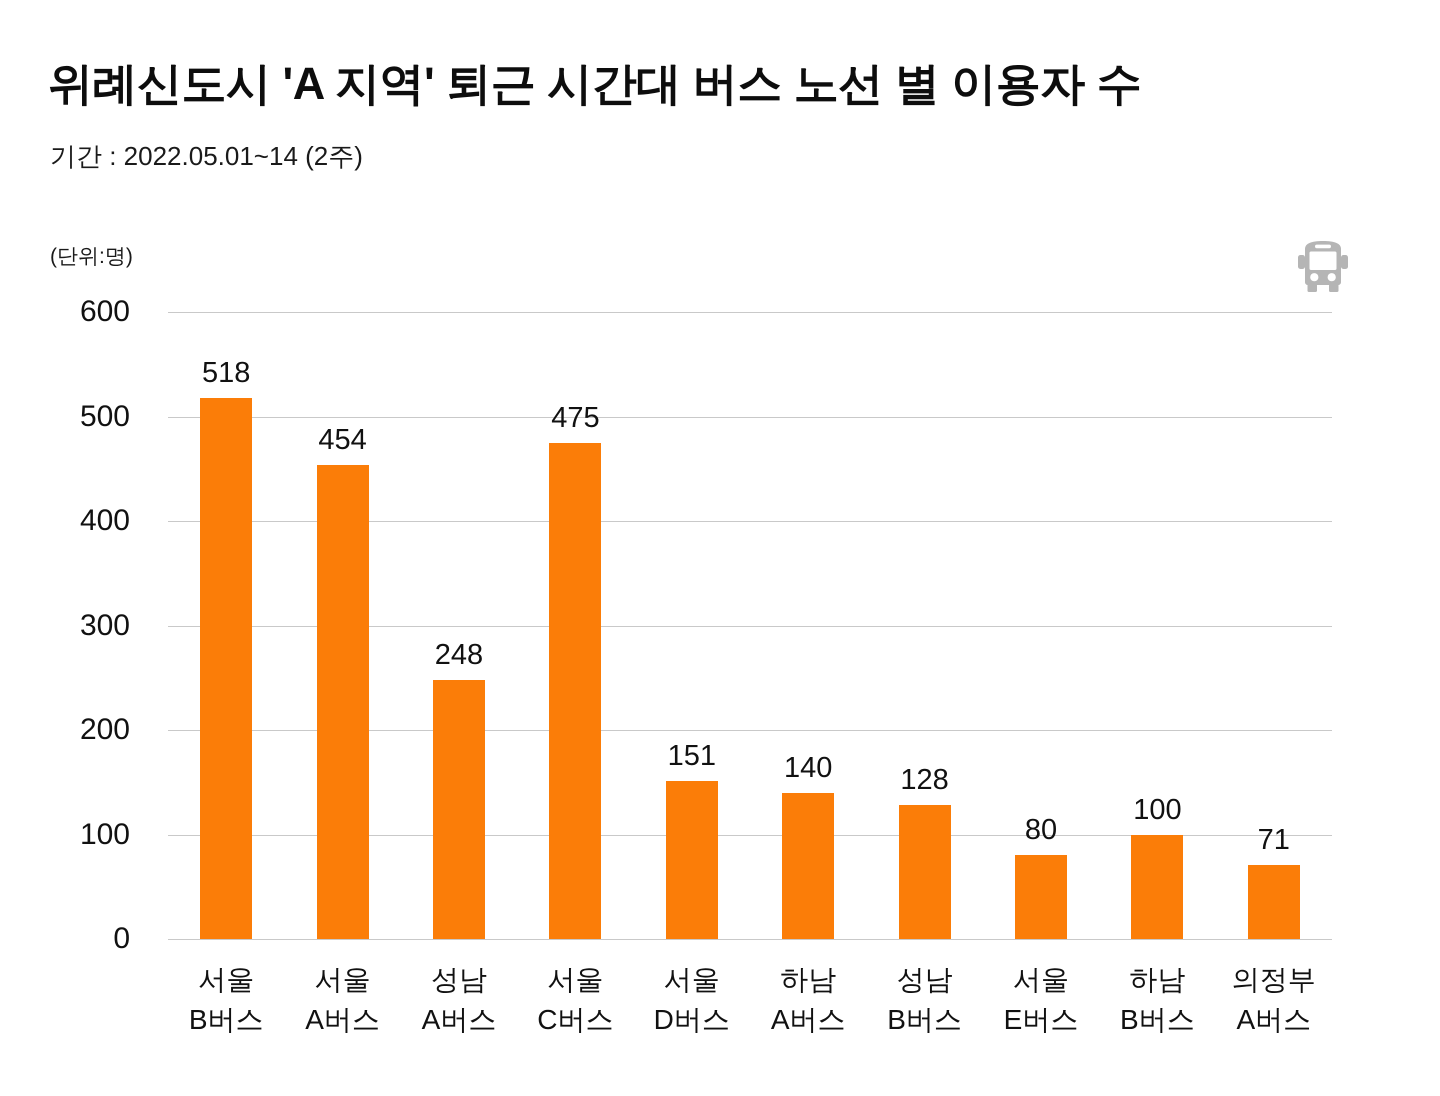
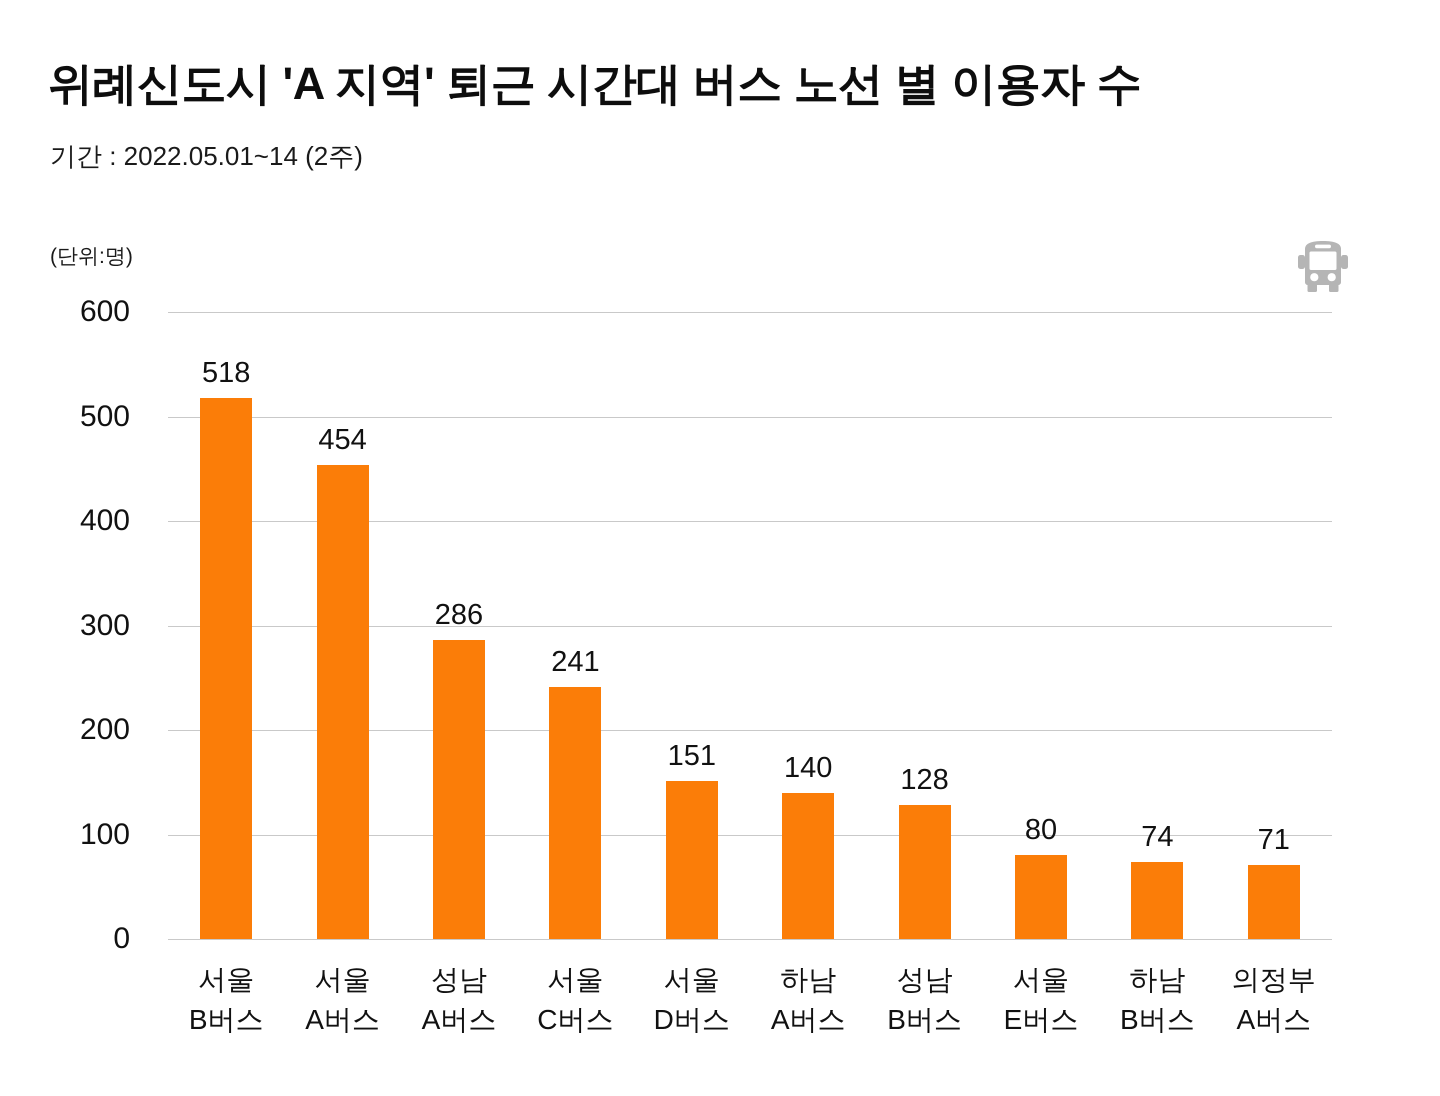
성남 A버스: 248 -> 286
서울 C버스: 475 -> 241
하남 B버스: 100 -> 74
